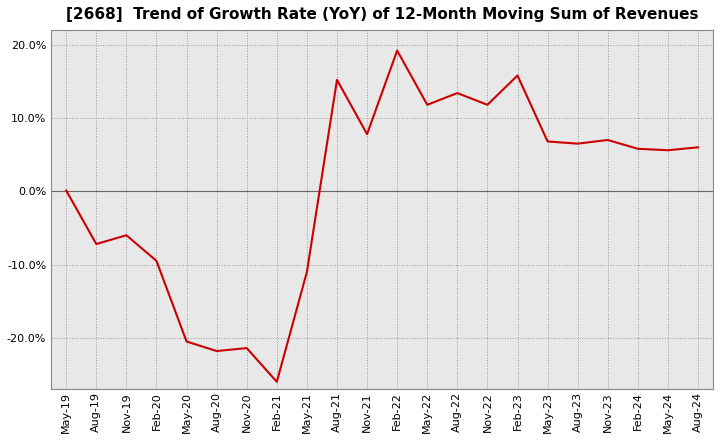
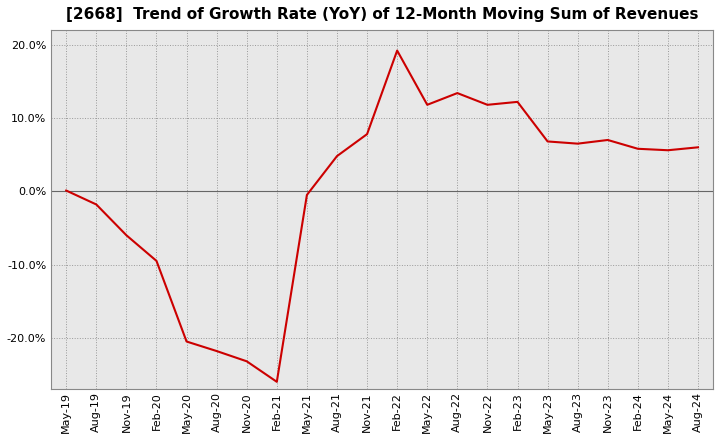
Aug-19: -7.2% -> -1.8%
Nov-20: -21.4% -> -23.2%
May-21: -11.0% -> -0.5%
Aug-21: 15.2% -> 4.8%
Feb-23: 15.8% -> 12.2%
